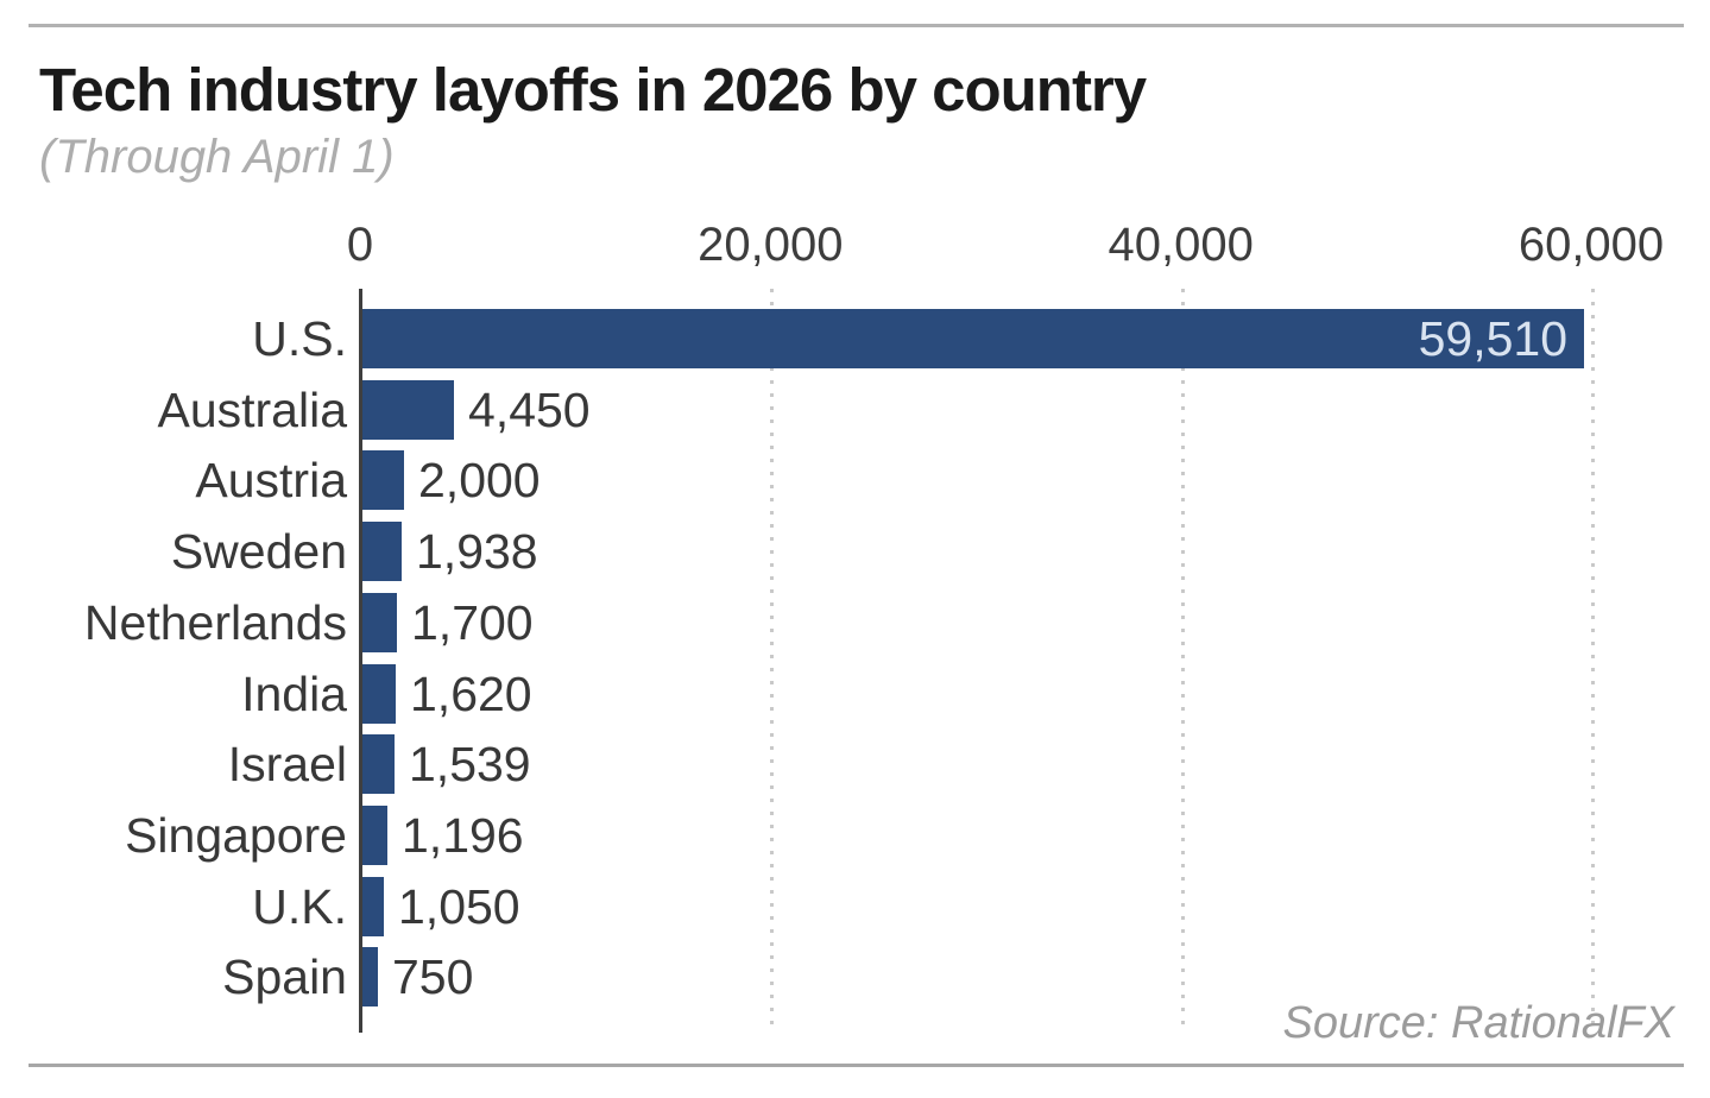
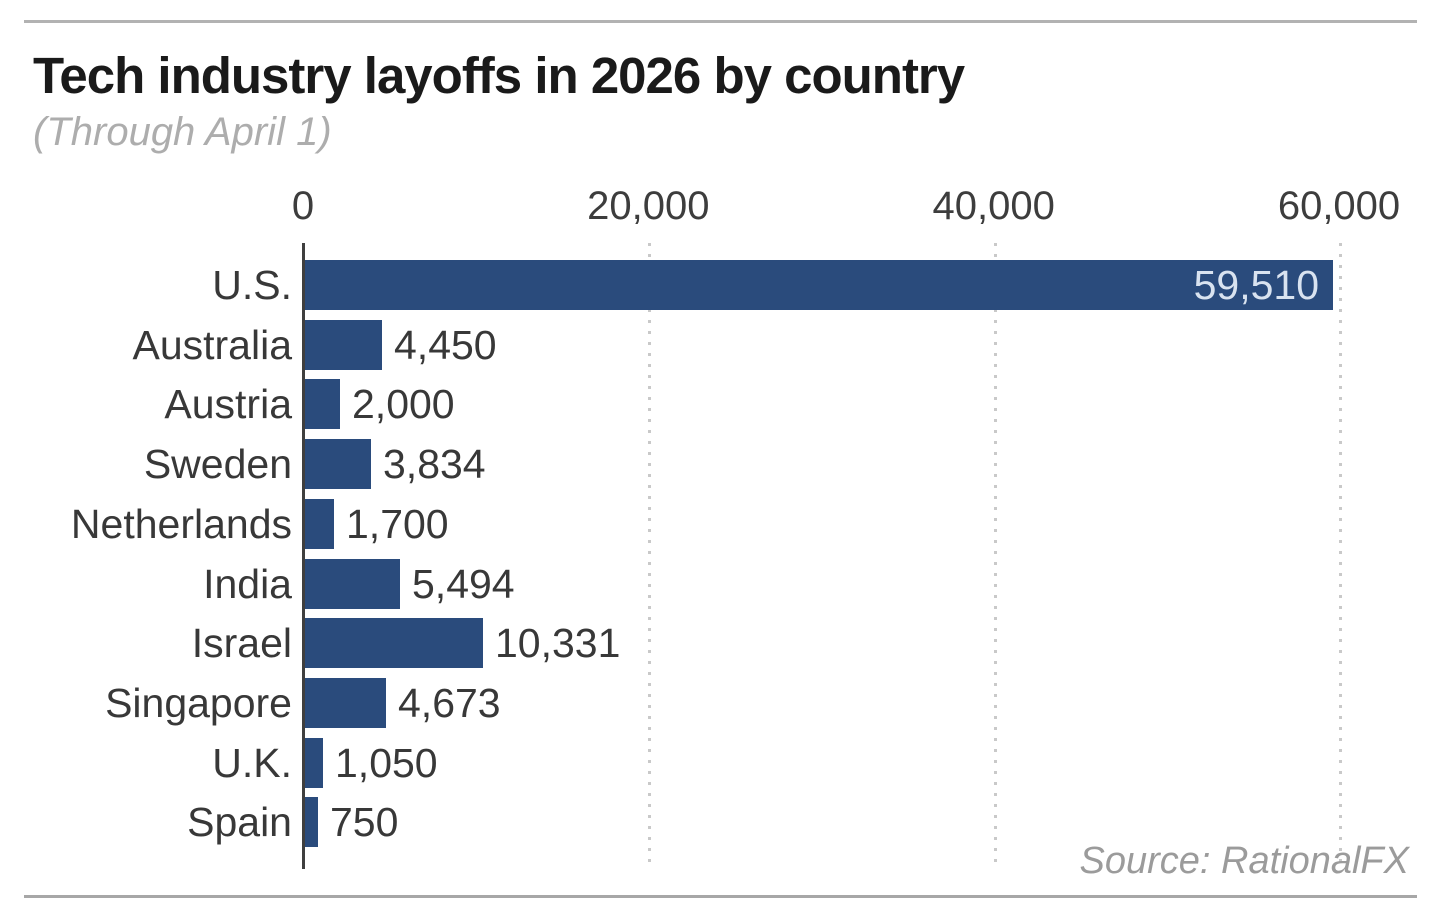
Sweden: 1,938 -> 3,834
India: 1,620 -> 5,494
Israel: 1,539 -> 10,331
Singapore: 1,196 -> 4,673
